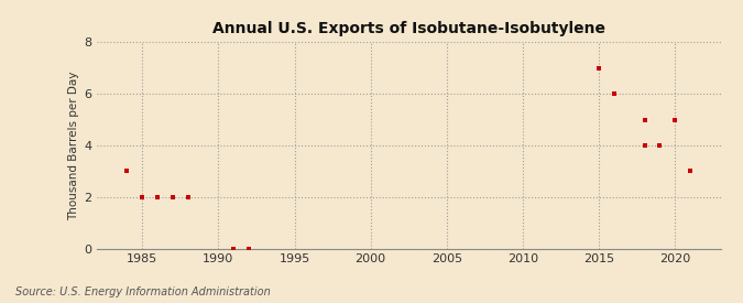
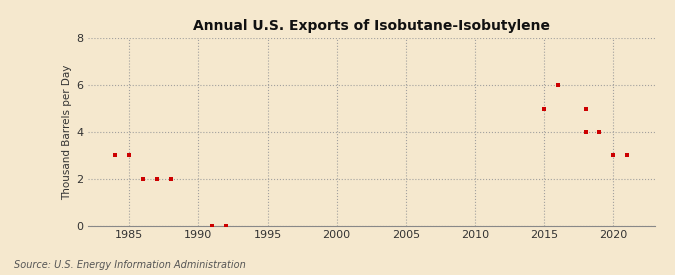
1985: 2 -> 3
2015: 7 -> 5
2020: 5 -> 3
